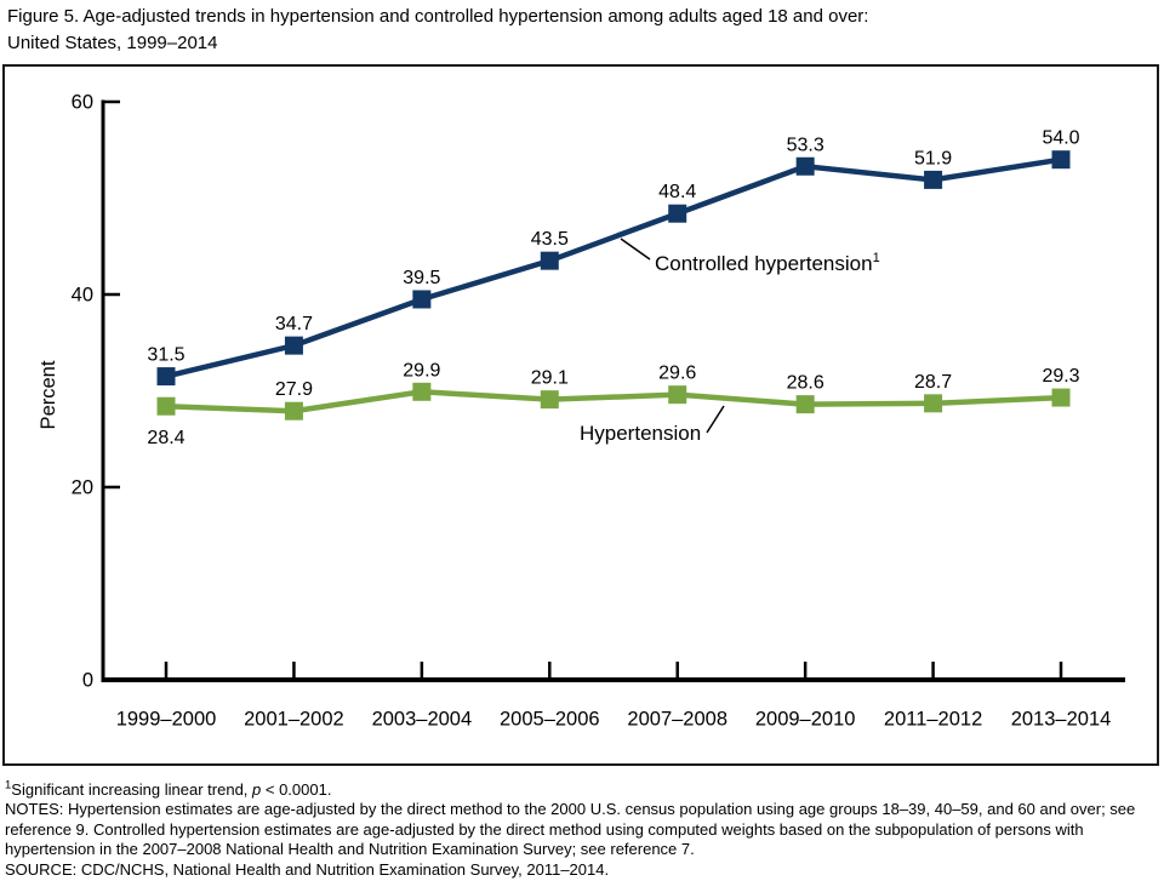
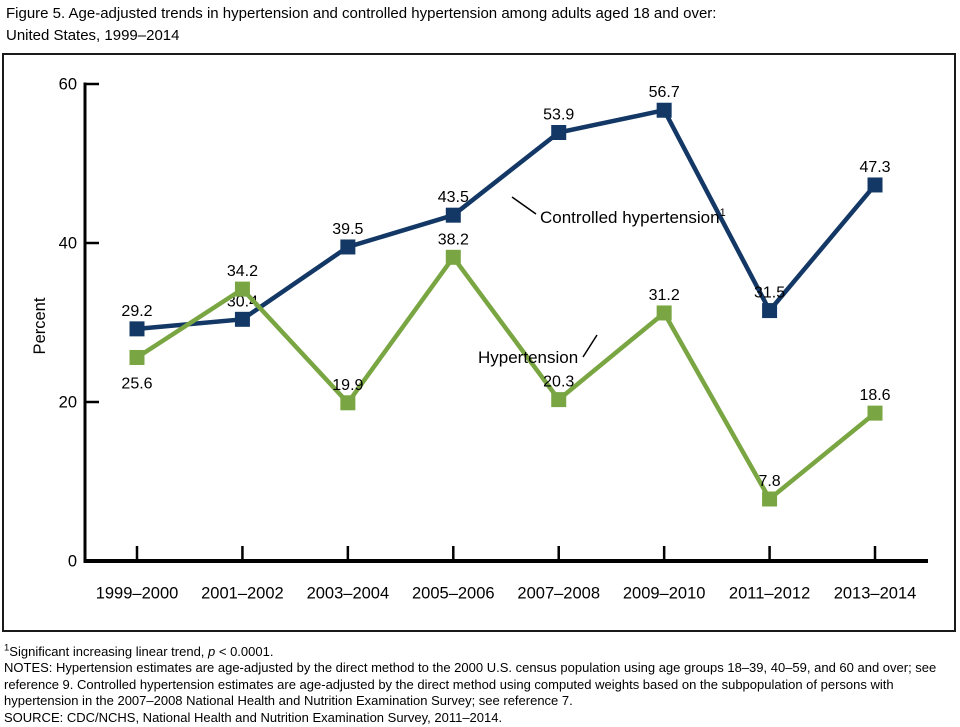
Controlled hypertension/1999–2000: 31.5 -> 29.2
Hypertension/1999–2000: 28.4 -> 25.6
Controlled hypertension/2001–2002: 34.7 -> 30.4
Hypertension/2001–2002: 27.9 -> 34.2
Hypertension/2003–2004: 29.9 -> 19.9
Hypertension/2005–2006: 29.1 -> 38.2
Controlled hypertension/2007–2008: 48.4 -> 53.9
Hypertension/2007–2008: 29.6 -> 20.3
Controlled hypertension/2009–2010: 53.3 -> 56.7
Hypertension/2009–2010: 28.6 -> 31.2
Controlled hypertension/2011–2012: 51.9 -> 31.5
Hypertension/2011–2012: 28.7 -> 7.8
Controlled hypertension/2013–2014: 54.0 -> 47.3
Hypertension/2013–2014: 29.3 -> 18.6
